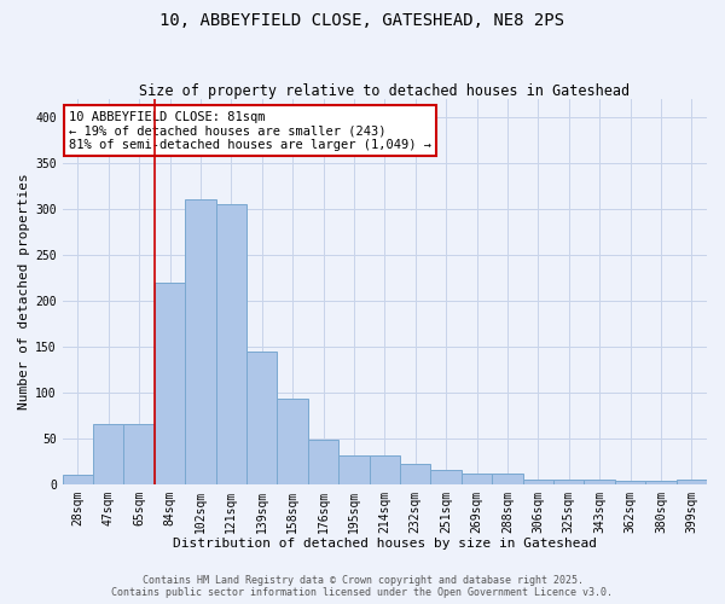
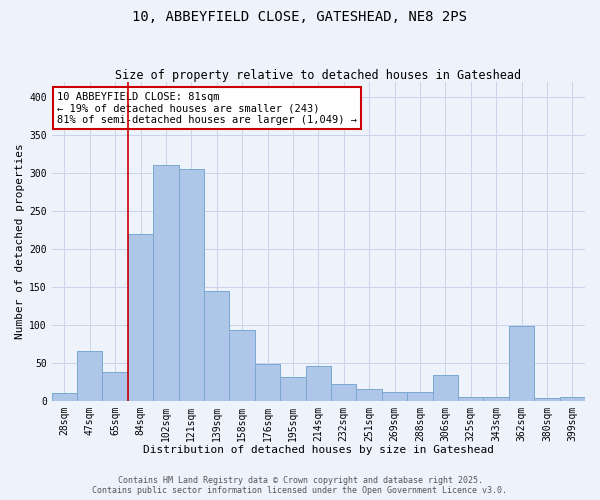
65sqm: 65 -> 38
214sqm: 31 -> 46
306sqm: 5 -> 34
362sqm: 3 -> 98
